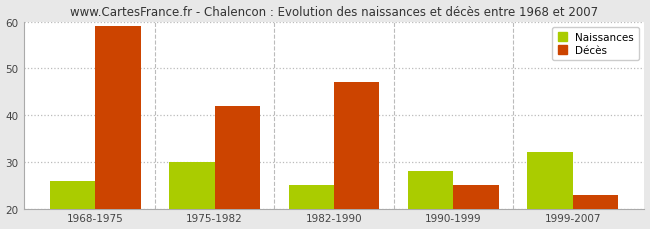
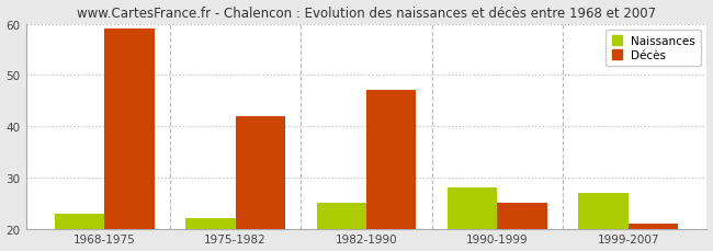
Naissances/1968-1975: 26 -> 23
Naissances/1975-1982: 30 -> 22
Naissances/1999-2007: 32 -> 27
Décès/1999-2007: 23 -> 21
